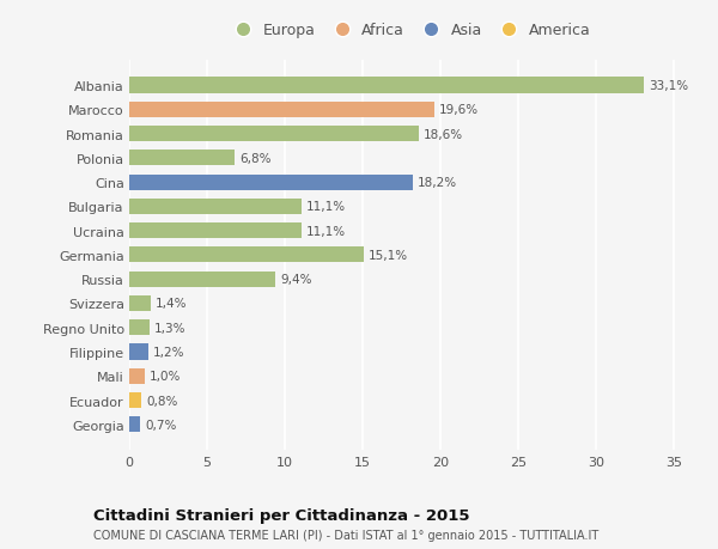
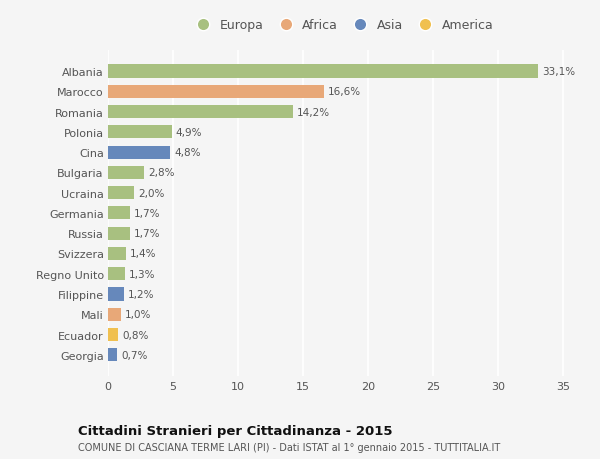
Marocco: 19,6% -> 16,6%
Romania: 18,6% -> 14,2%
Polonia: 6,8% -> 4,9%
Cina: 18,2% -> 4,8%
Bulgaria: 11,1% -> 2,8%
Ucraina: 11,1% -> 2,0%
Germania: 15,1% -> 1,7%
Russia: 9,4% -> 1,7%
